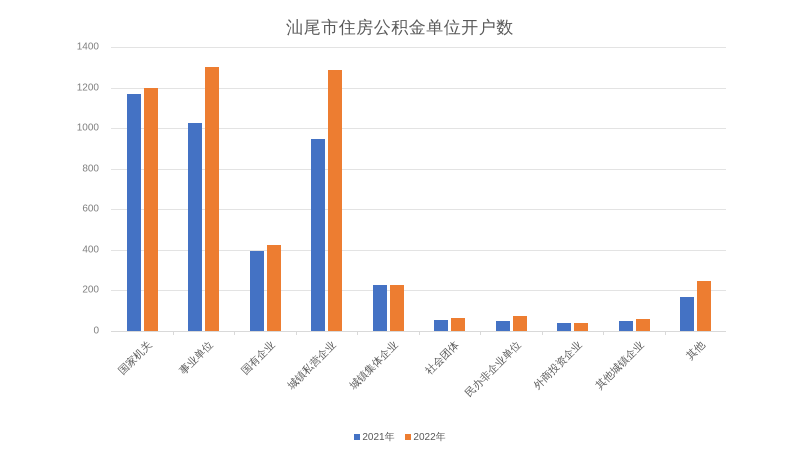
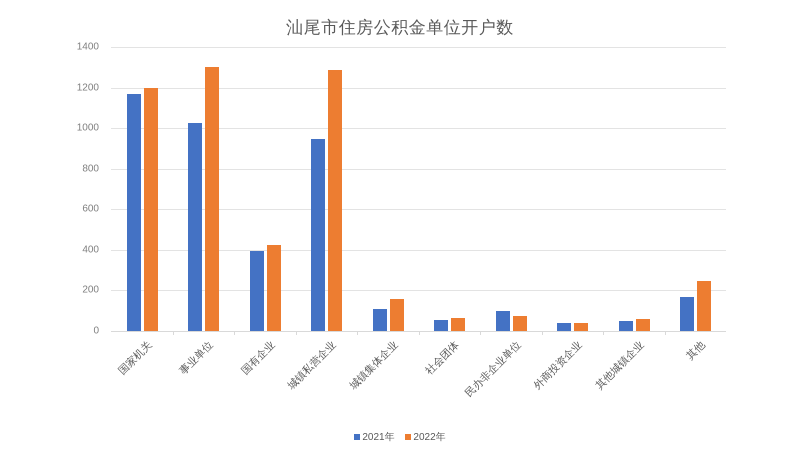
2021年/城镇集体企业: 220 -> 110
2022年/城镇集体企业: 220 -> 160
2021年/民办非企业单位: 50 -> 100
